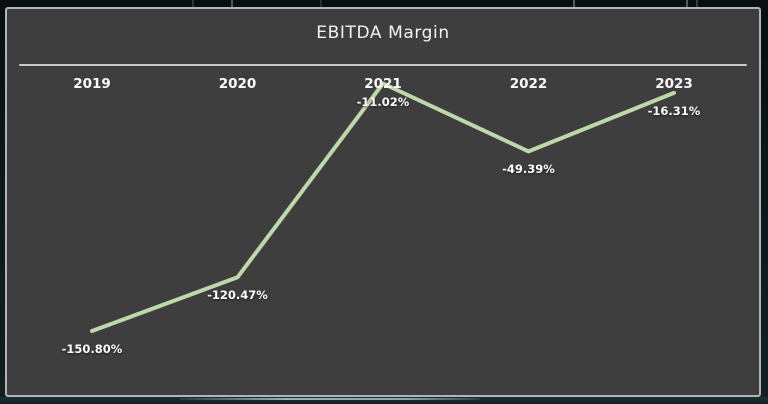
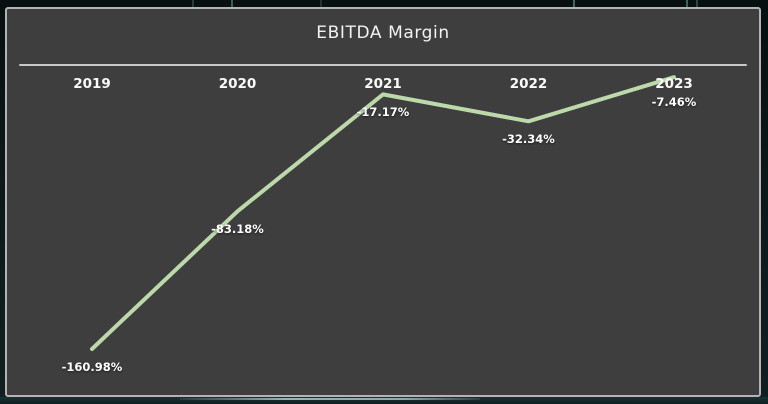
2019: -150.80% -> -160.98%
2020: -120.47% -> -83.18%
2021: -11.02% -> -17.17%
2022: -49.39% -> -32.34%
2023: -16.31% -> -7.46%
